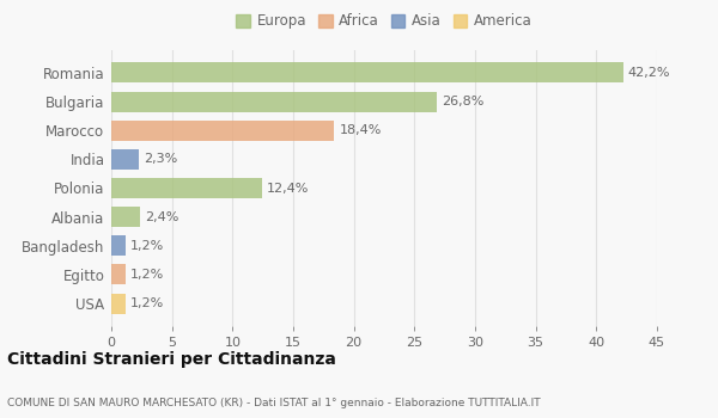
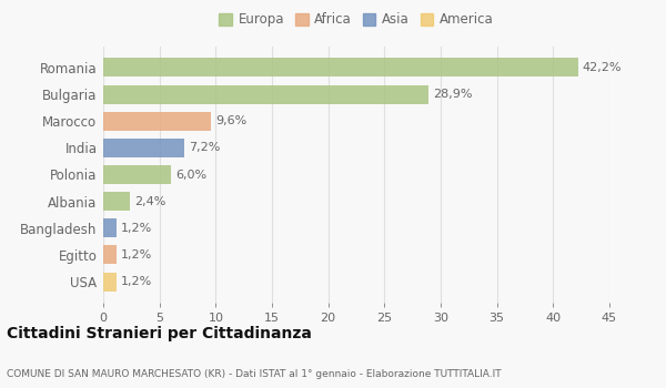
Bulgaria: 26,8% -> 28,9%
Marocco: 18,4% -> 9,6%
India: 2,3% -> 7,2%
Polonia: 12,4% -> 6,0%
